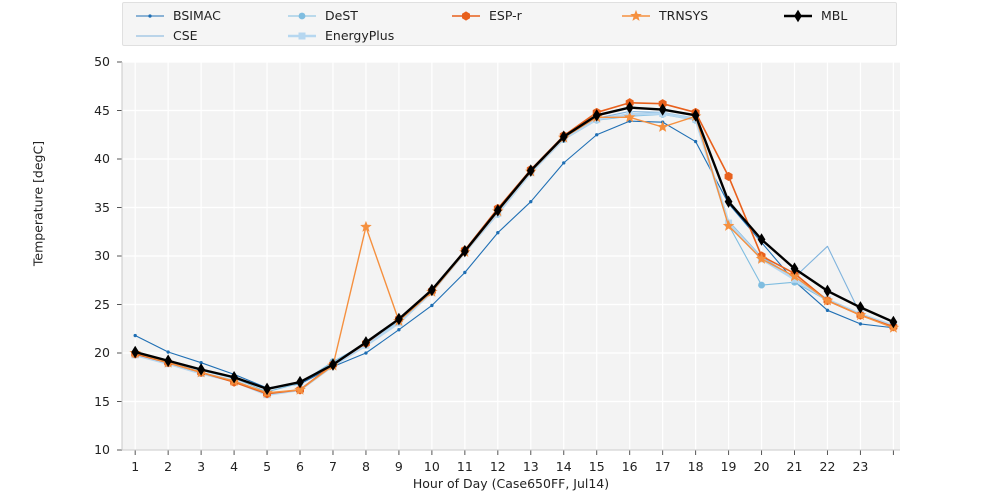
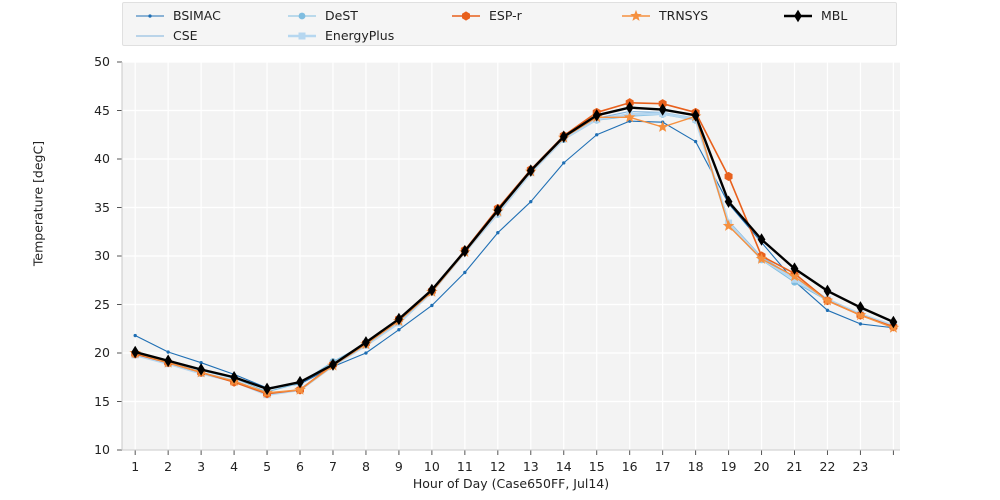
TRNSYS/8: 33 -> 21
DeST/20: 27 -> 30
CSE/22: 31 -> 26
